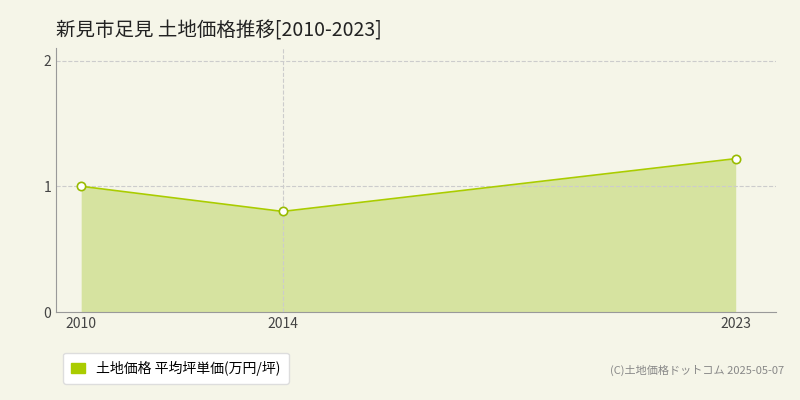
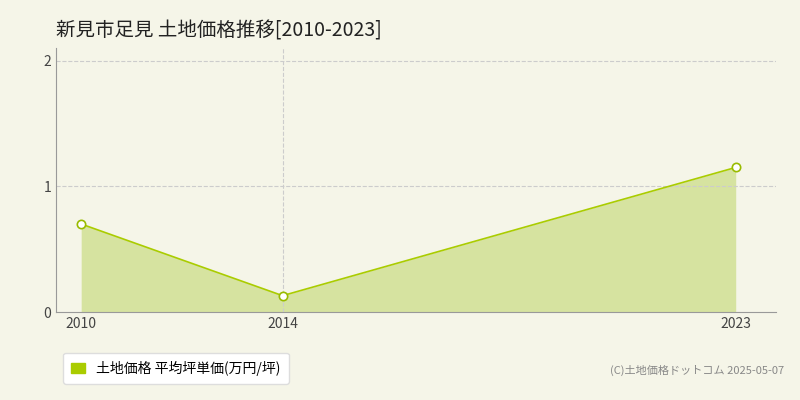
2010: 1.00 -> 0.70
2014: 0.80 -> 0.13
2023: 1.22 -> 1.15
